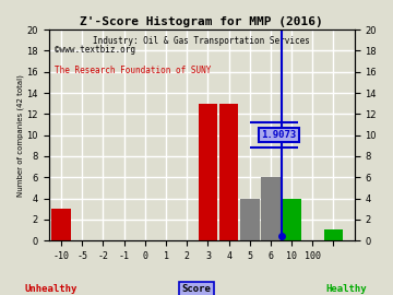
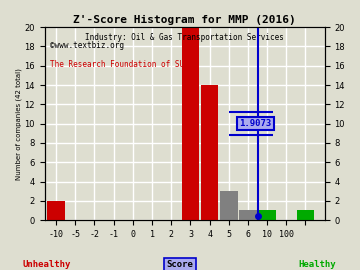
-10: 3 -> 2
3: 13 -> 20
4: 13 -> 14
5: 4 -> 3
6: 6 -> 1
10: 4 -> 1
